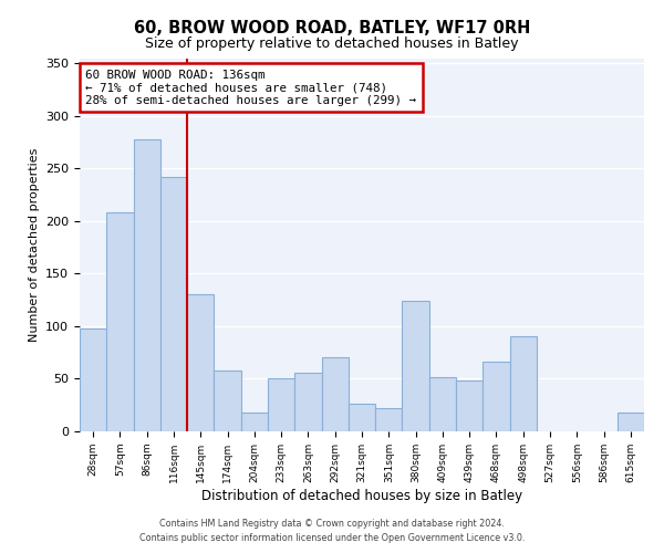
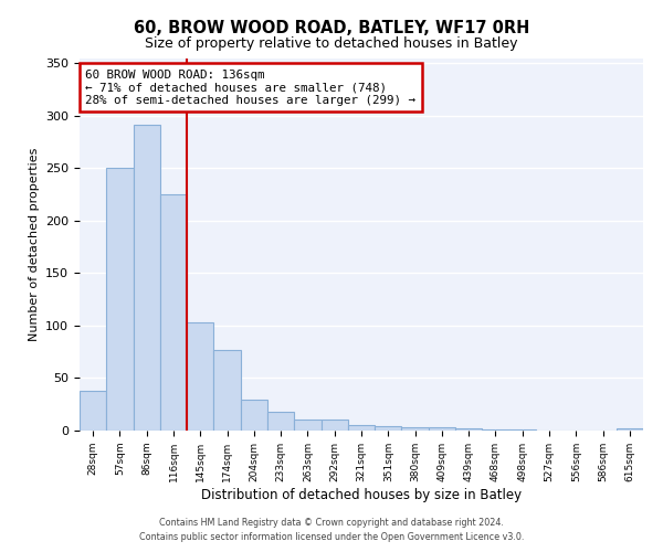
28sqm: 98 -> 38
57sqm: 208 -> 250
86sqm: 278 -> 291
116sqm: 242 -> 225
145sqm: 130 -> 103
174sqm: 58 -> 77
204sqm: 18 -> 29
233sqm: 50 -> 18
263sqm: 56 -> 10
292sqm: 70 -> 10
321sqm: 26 -> 5
351sqm: 22 -> 4
380sqm: 124 -> 3
409sqm: 52 -> 3
439sqm: 48 -> 2
468sqm: 66 -> 1
498sqm: 90 -> 1
615sqm: 18 -> 2
